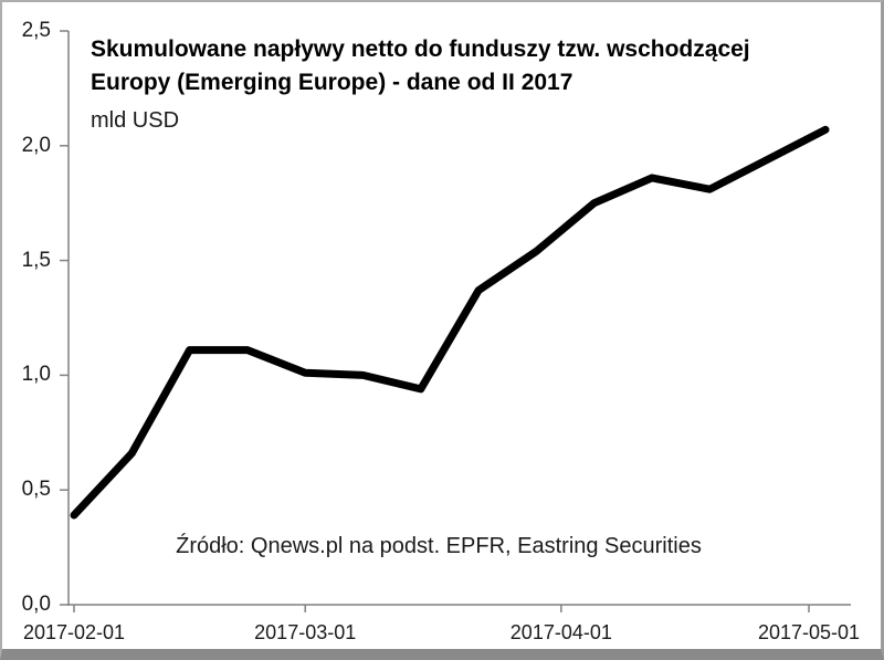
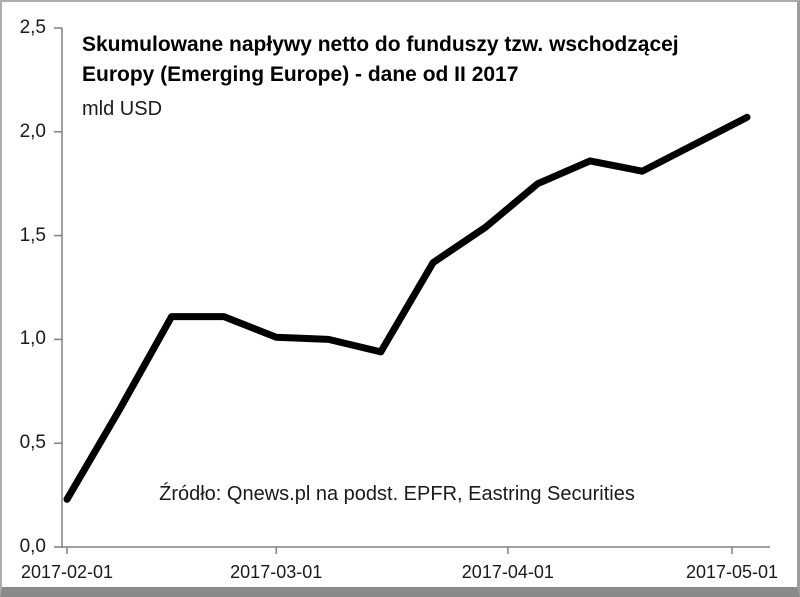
2017-02-01: 0,39 -> 0,23
